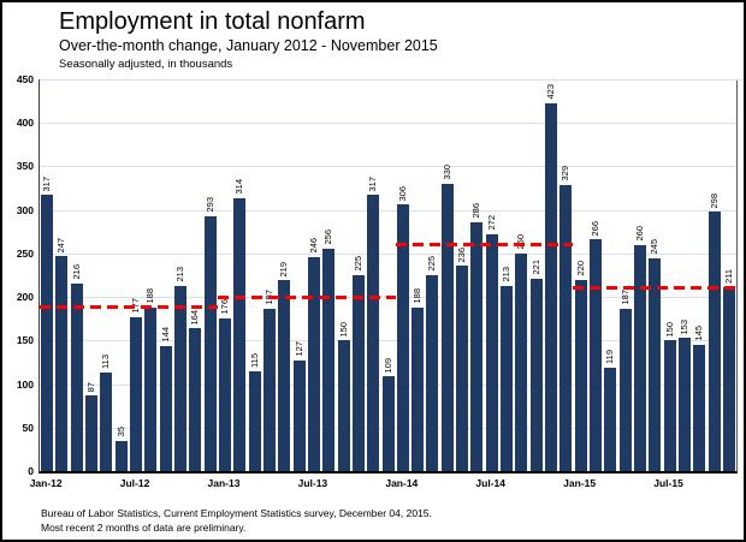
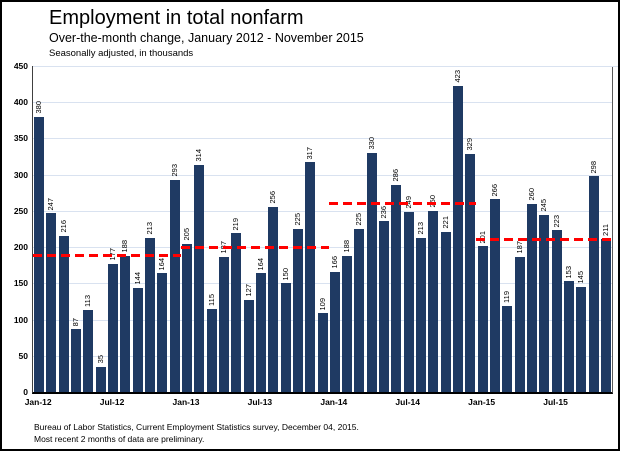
Jan-12: 317 -> 380
Jan-13: 176 -> 205
Jul-13: 246 -> 164
Jan-14: 306 -> 166
Jul-14: 272 -> 249
Jan-15: 220 -> 201
Jul-15: 150 -> 223
